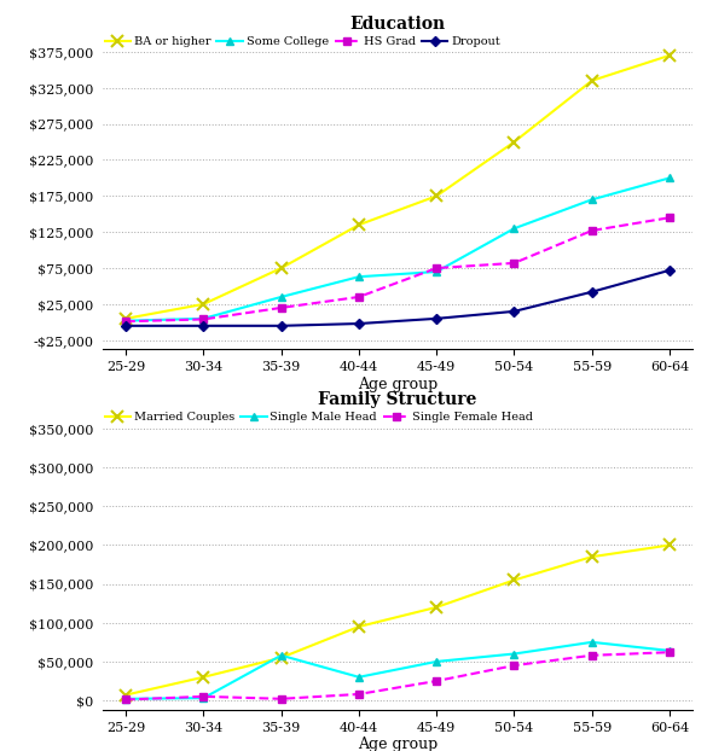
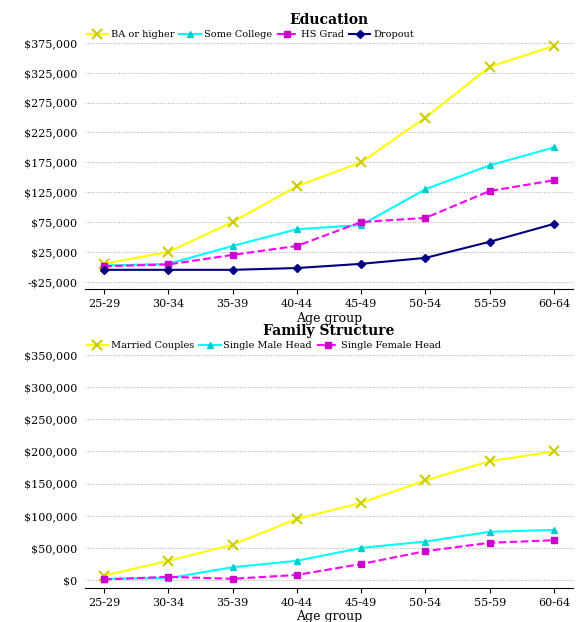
Family Structure/Single Male Head/35-39: $58,000 -> $20,000
Family Structure/Single Male Head/60-64: $64,000 -> $78,000
